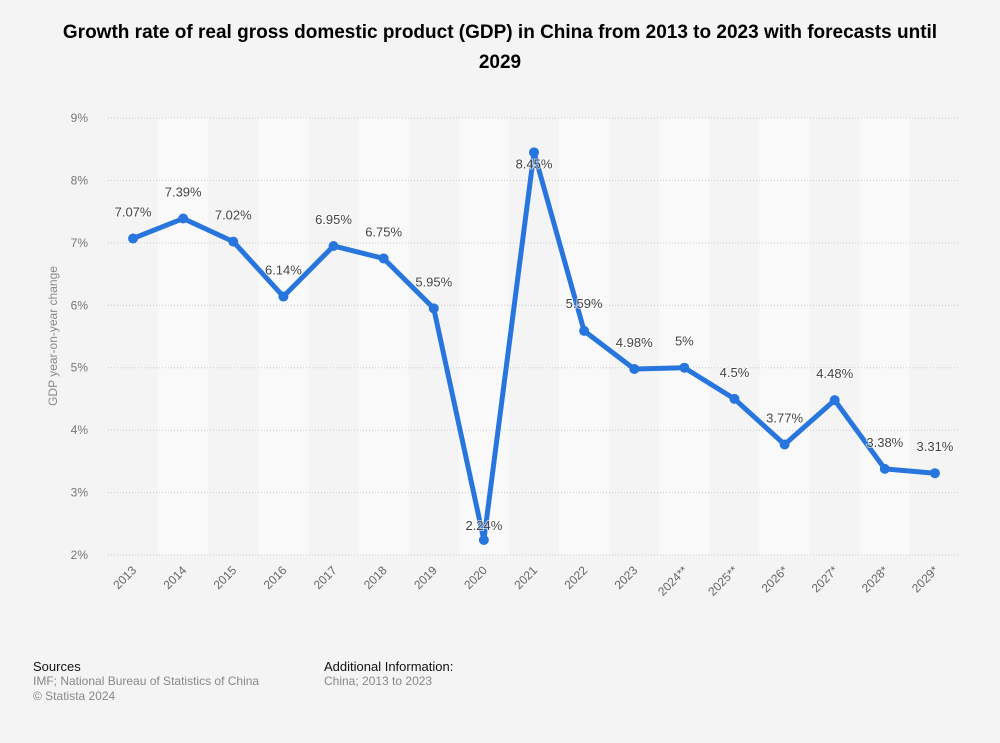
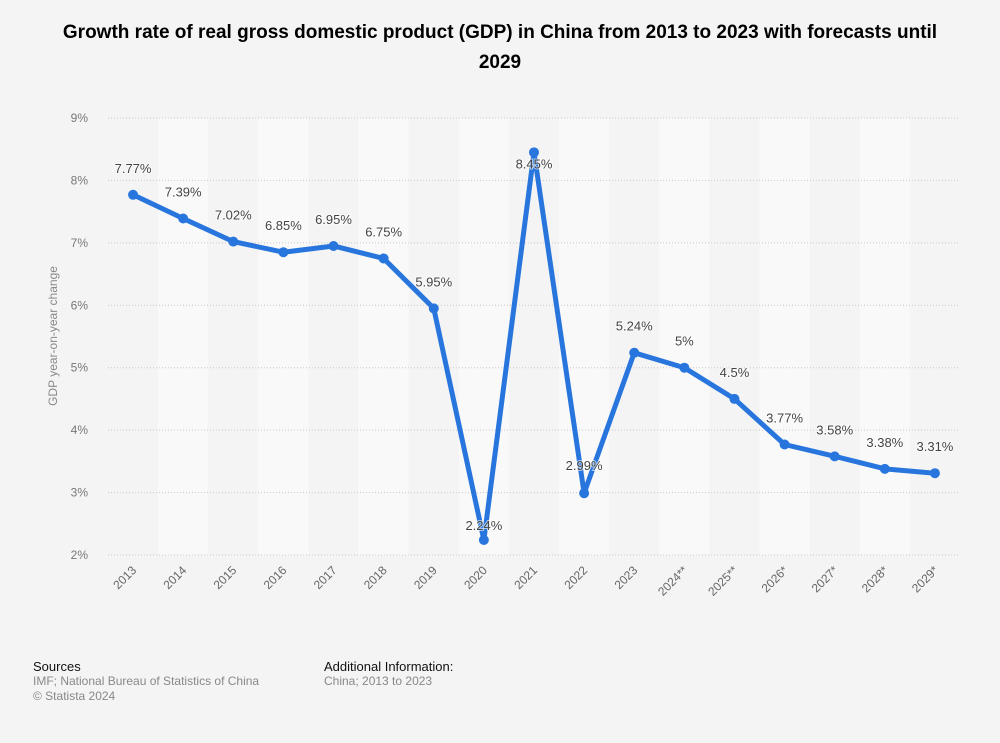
2013: 7.07% -> 7.77%
2016: 6.14% -> 6.85%
2022: 5.59% -> 2.99%
2023: 4.98% -> 5.24%
2027*: 4.48% -> 3.58%
